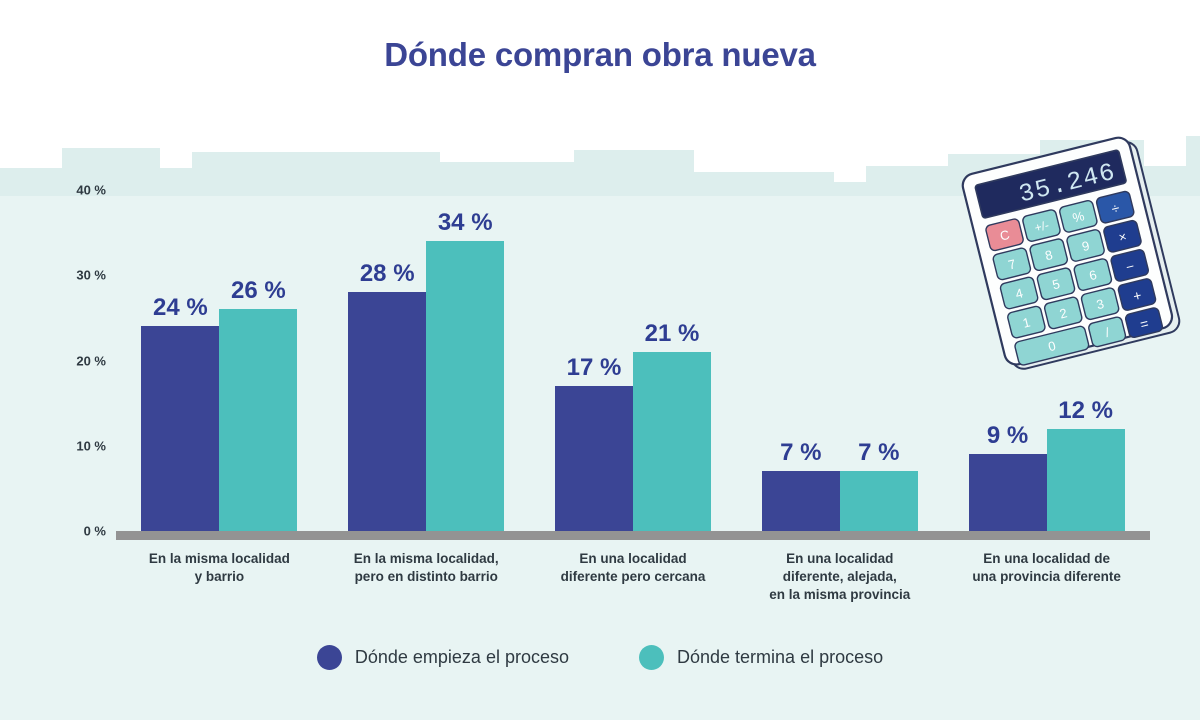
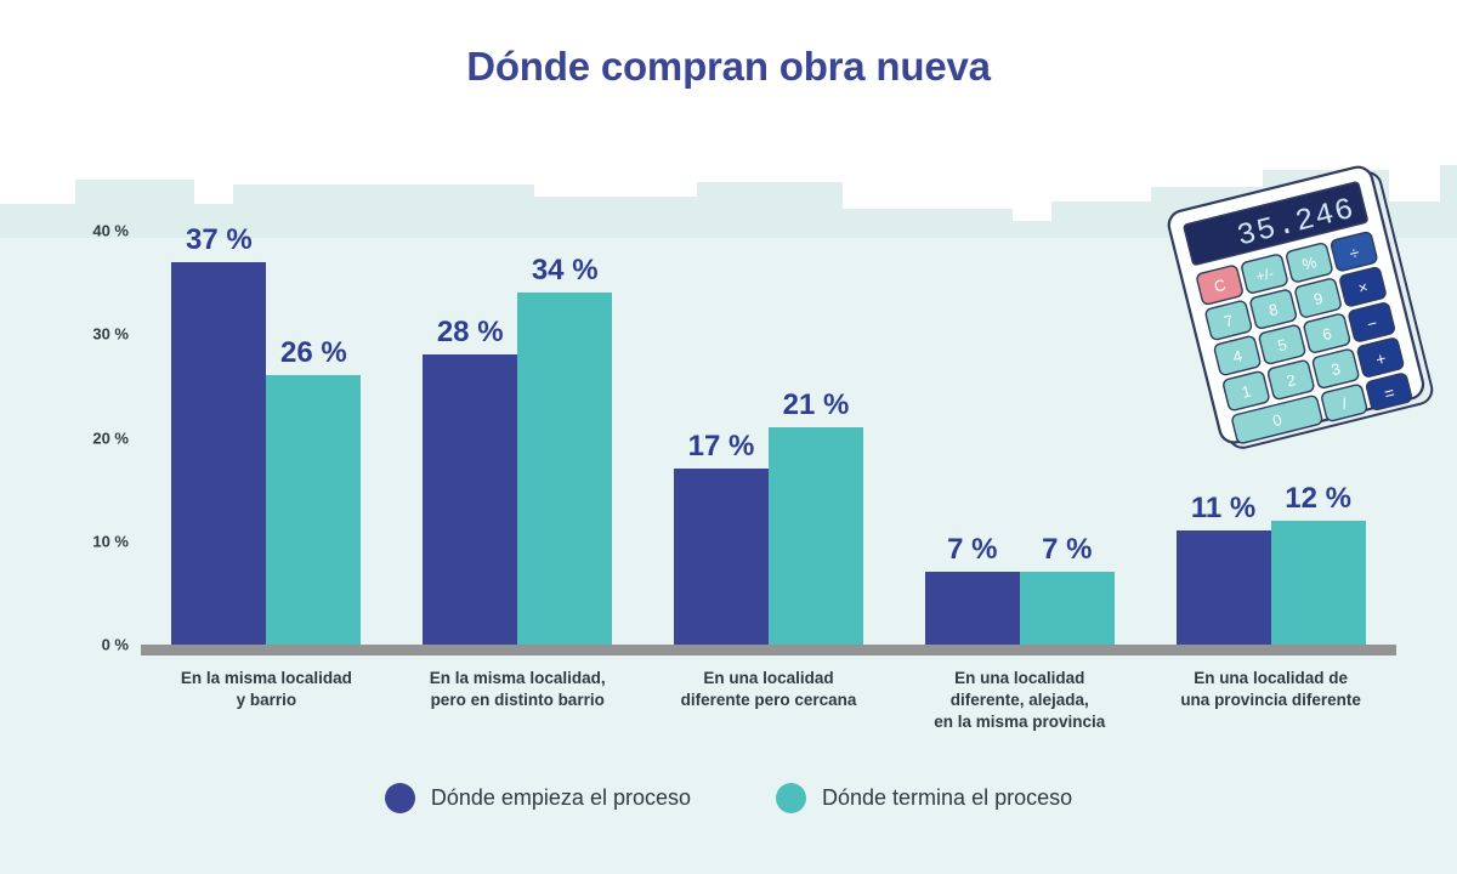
Dónde empieza el proceso/En la misma localidad y barrio: 24 -> 37
Dónde empieza el proceso/En una localidad de una provincia diferente: 9 -> 11
